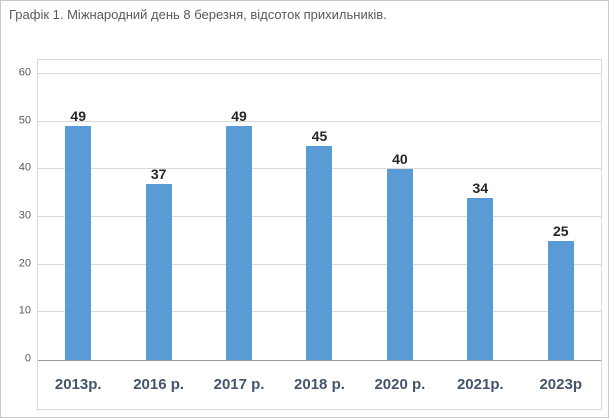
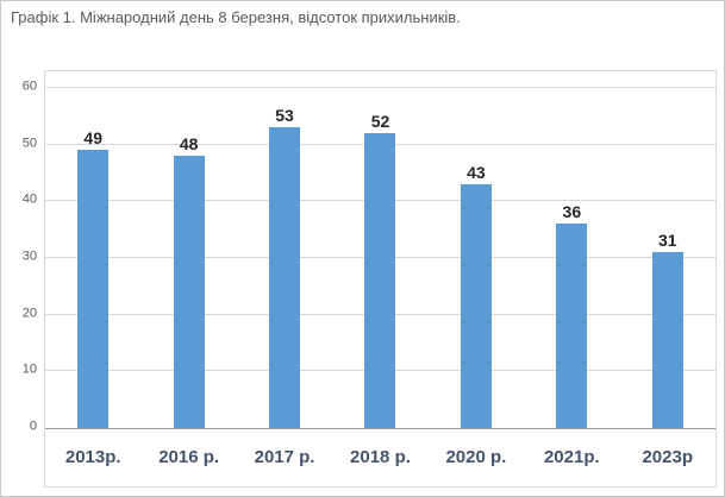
2016 р.: 37 -> 48
2017 р.: 49 -> 53
2018 р.: 45 -> 52
2020 р.: 40 -> 43
2021р.: 34 -> 36
2023р: 25 -> 31
